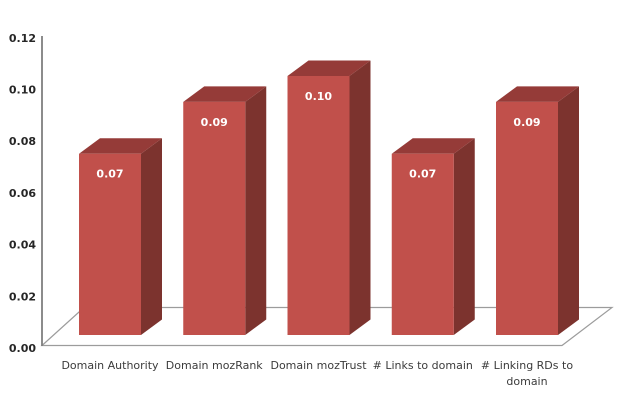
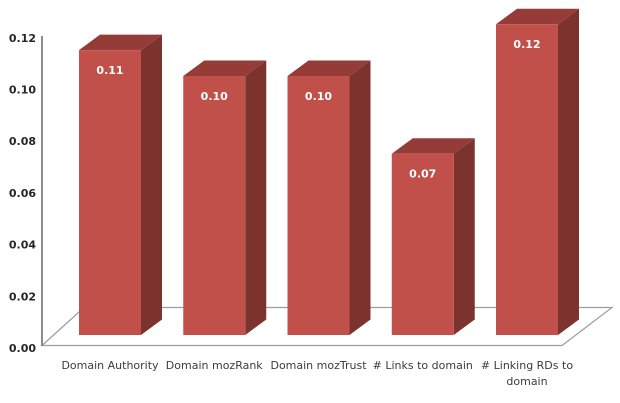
Domain Authority: 0.07 -> 0.11
Domain mozRank: 0.09 -> 0.10
# Linking RDs to domain: 0.09 -> 0.12
